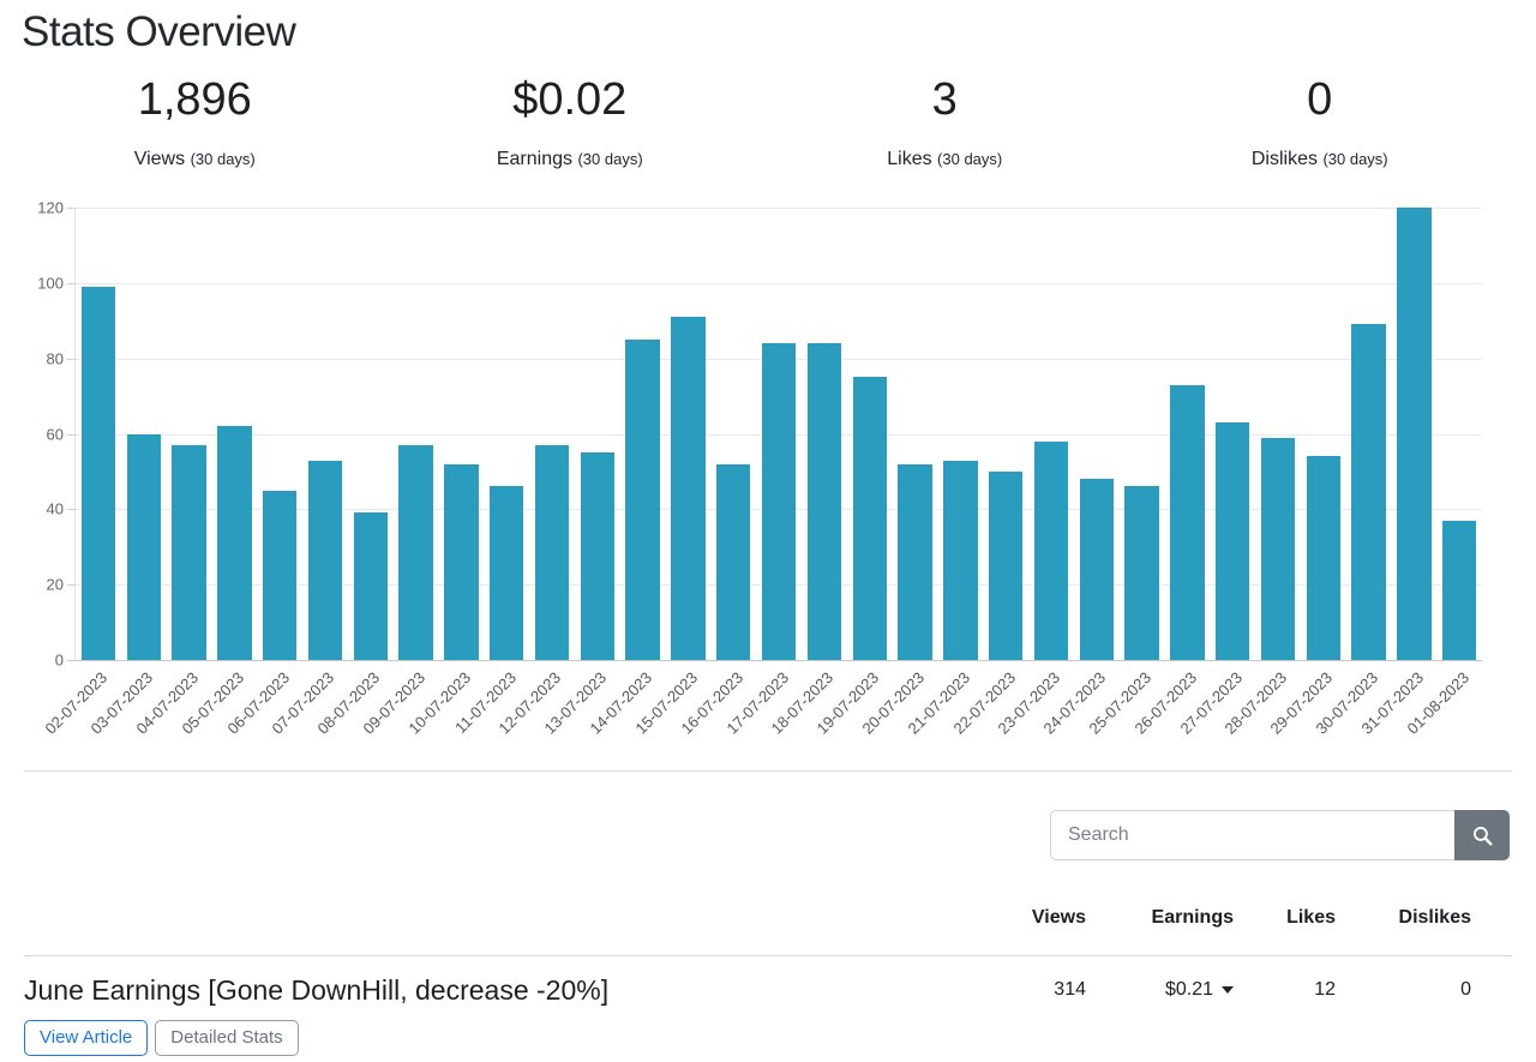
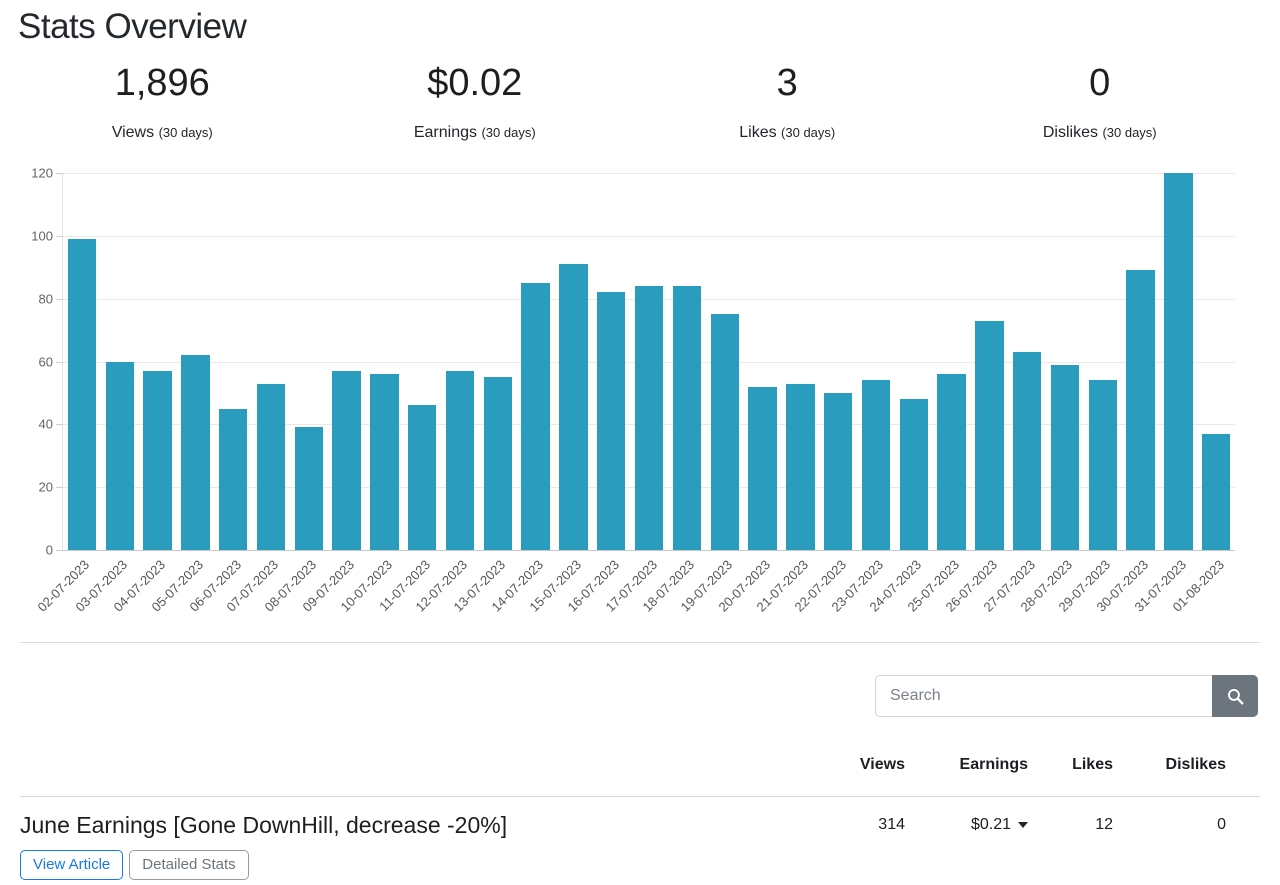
10-07-2023: 52 -> 56
16-07-2023: 52 -> 82
23-07-2023: 58 -> 54
25-07-2023: 46 -> 56
